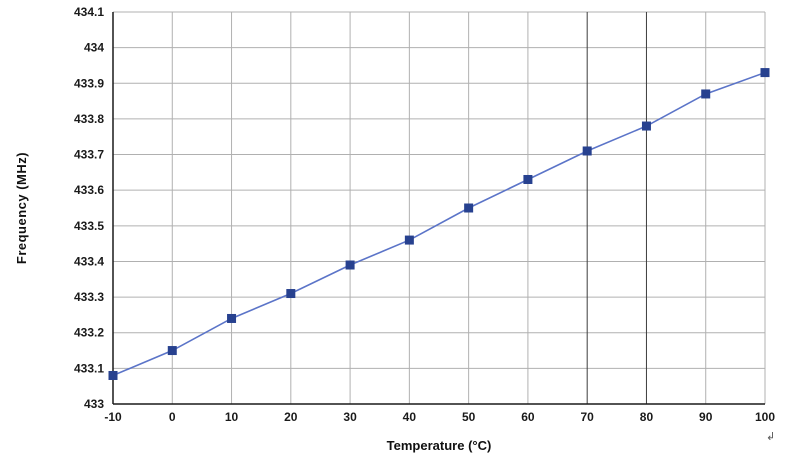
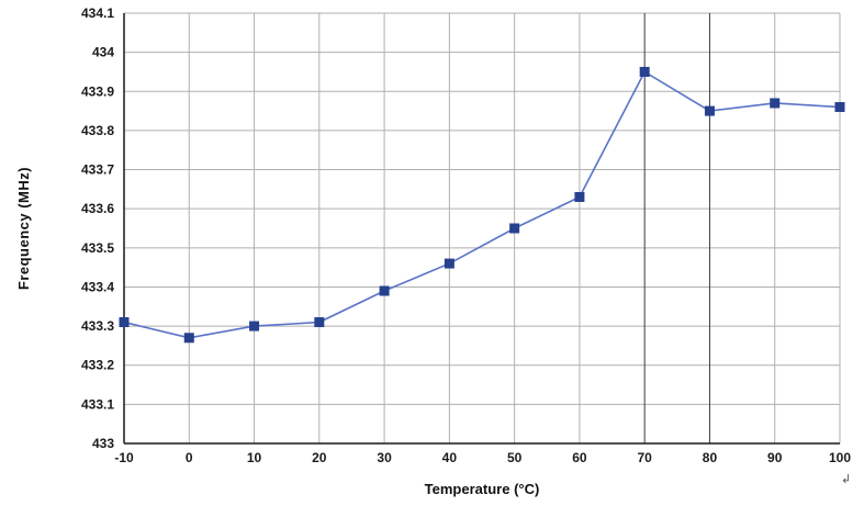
-10: 433.08 -> 433.31
0: 433.15 -> 433.27
10: 433.24 -> 433.30
70: 433.71 -> 433.95
80: 433.78 -> 433.85
100: 433.93 -> 433.86
